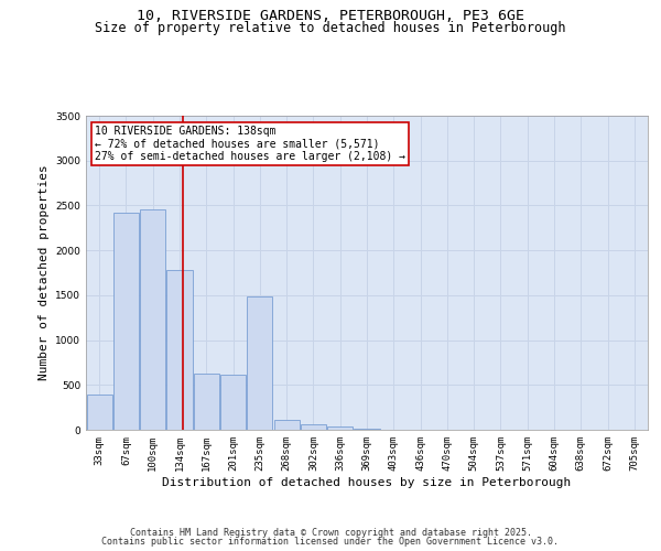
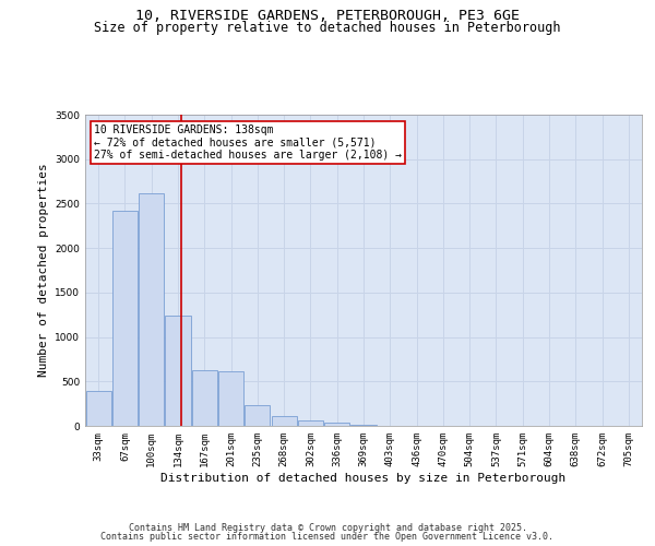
100sqm: 2460 -> 2610
134sqm: 1780 -> 1240
235sqm: 1480 -> 230
